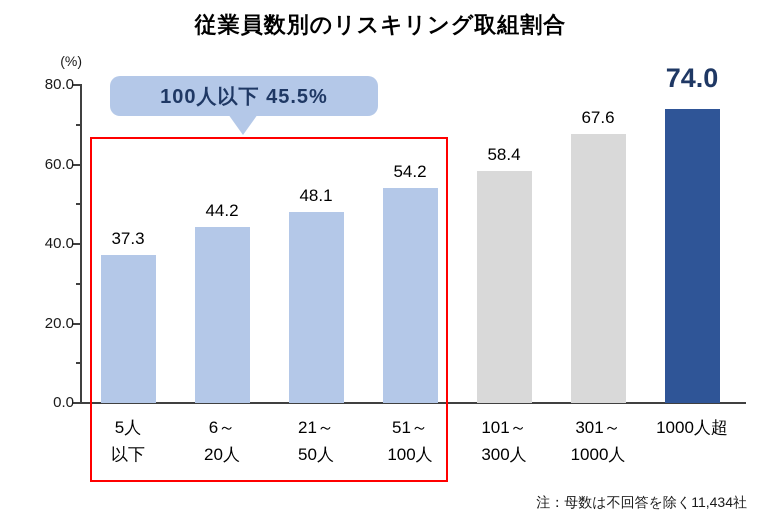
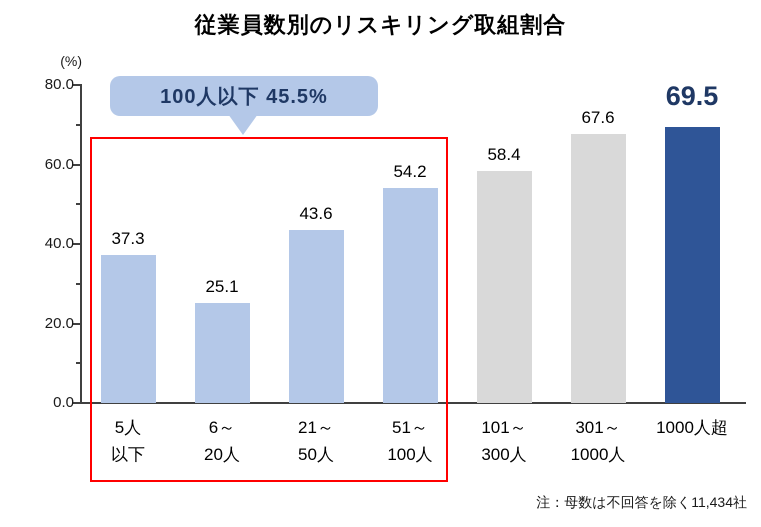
6～ 20人: 44.2 -> 25.1
21～ 50人: 48.1 -> 43.6
1000人超: 74.0 -> 69.5
